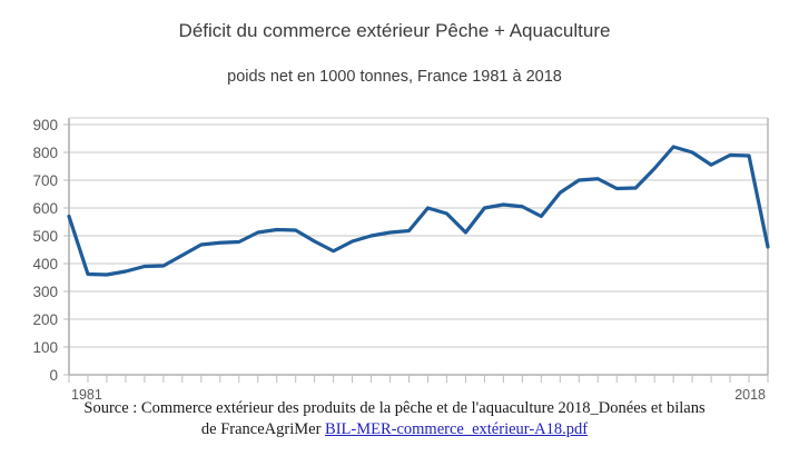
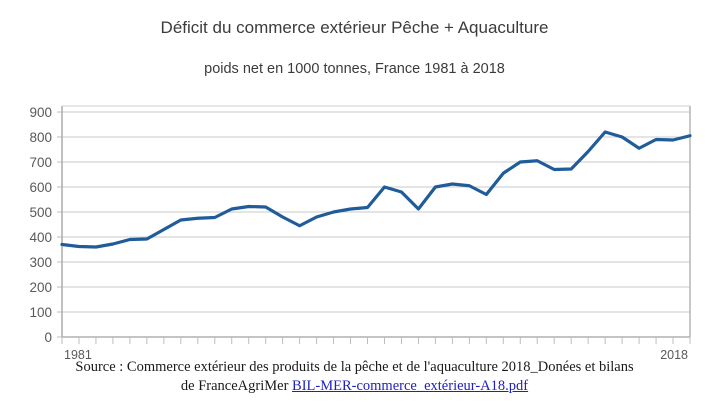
1981: 570 -> 370
2018: 460 -> 800
